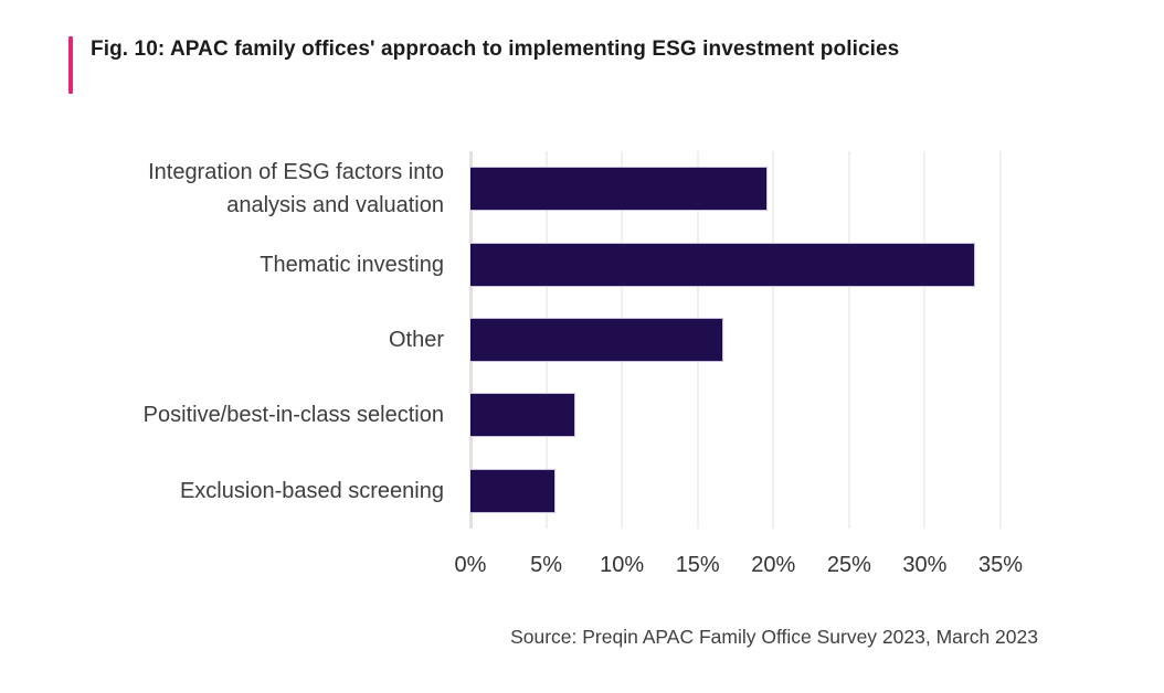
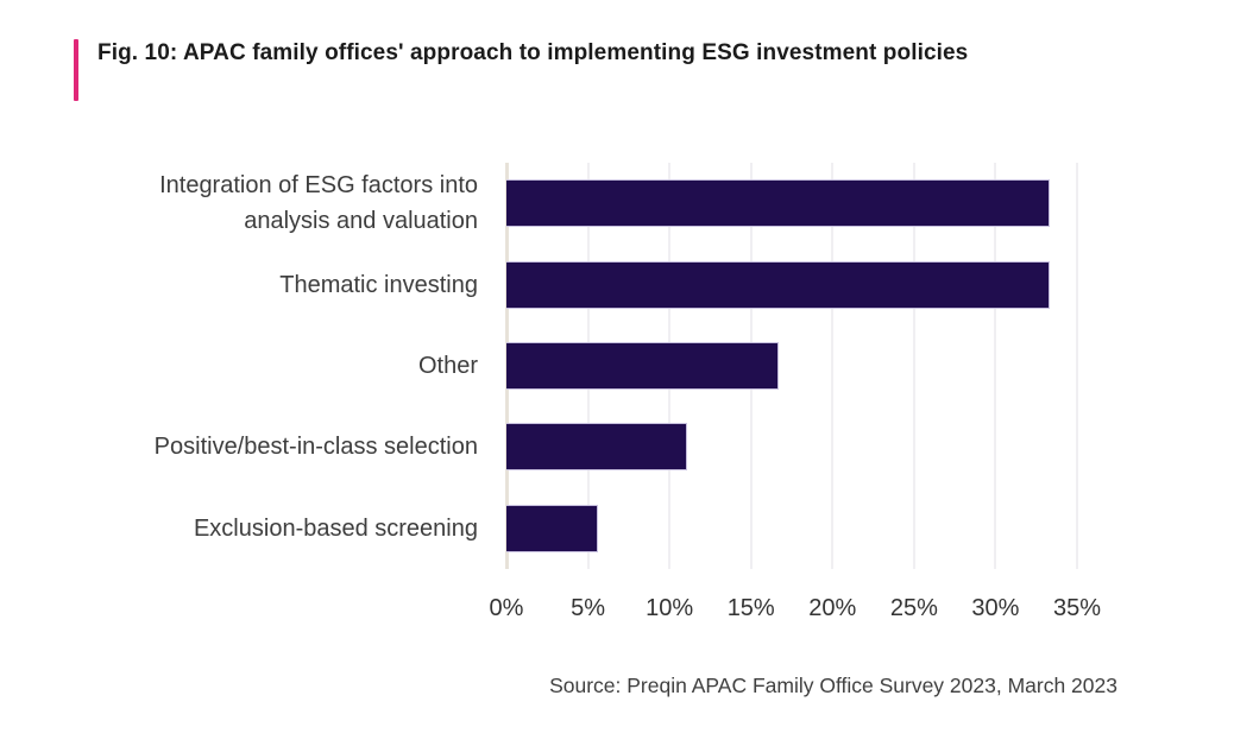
Integration of ESG factors into analysis and valuation: 19.6% -> 33.3%
Positive/best-in-class selection: 6.9% -> 11.1%
